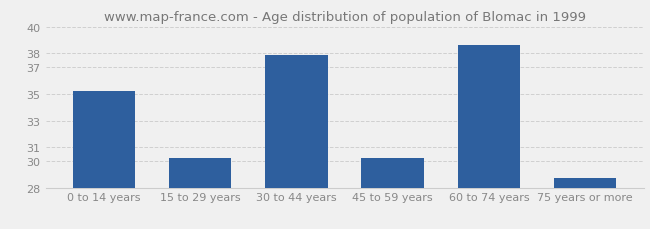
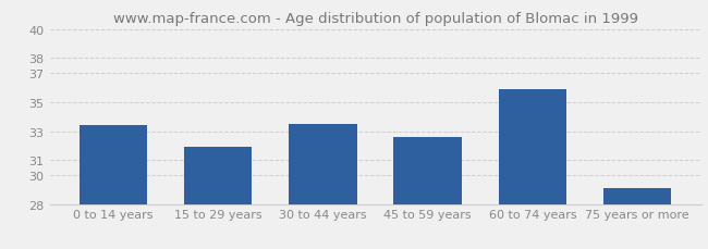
0 to 14 years: 35.2 -> 33.4
15 to 29 years: 30.2 -> 31.9
30 to 44 years: 37.9 -> 33.5
45 to 59 years: 30.2 -> 32.6
60 to 74 years: 38.6 -> 35.9
75 years or more: 28.7 -> 29.1
